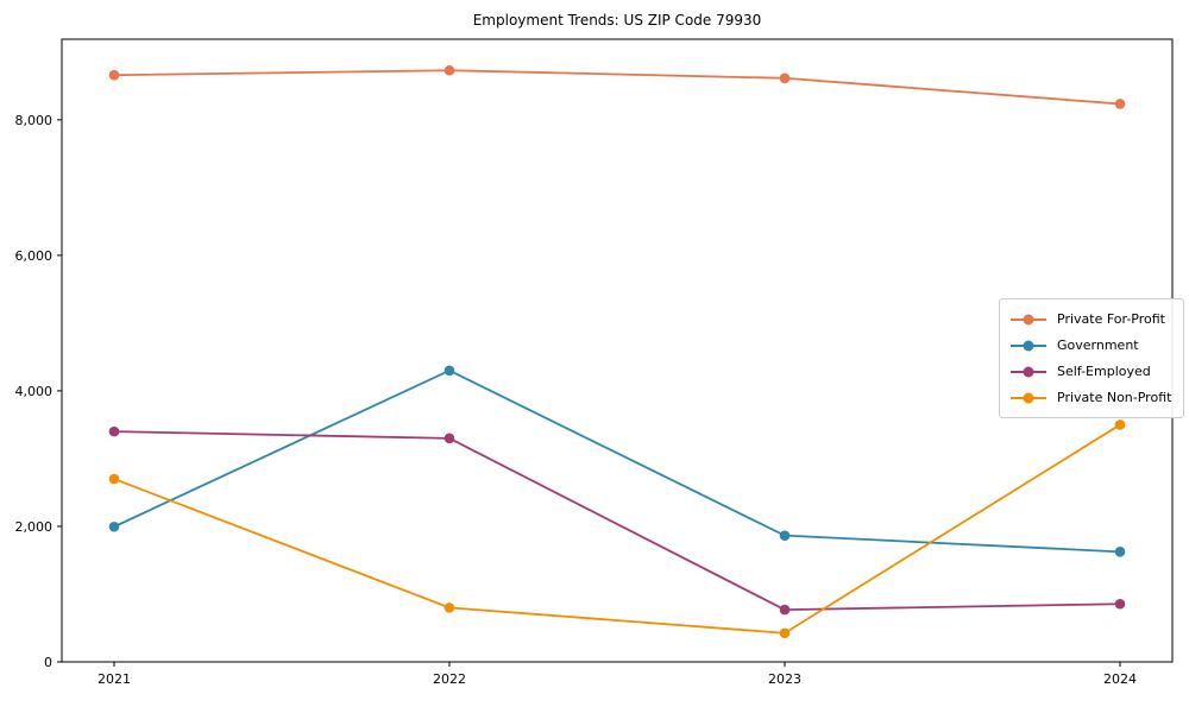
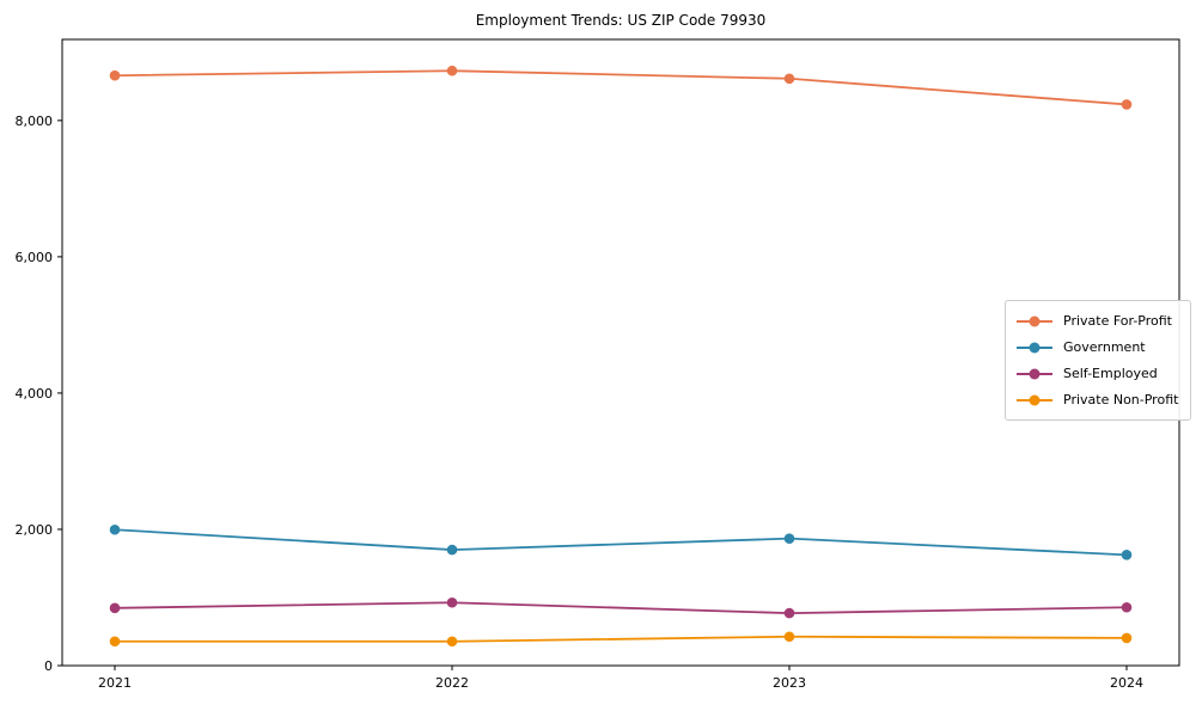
Self-Employed/2021: 3400 -> 800
Private Non-Profit/2021: 2700 -> 400
Government/2022: 4300 -> 1700
Self-Employed/2022: 3300 -> 900
Private Non-Profit/2022: 800 -> 400
Private Non-Profit/2024: 3500 -> 400
